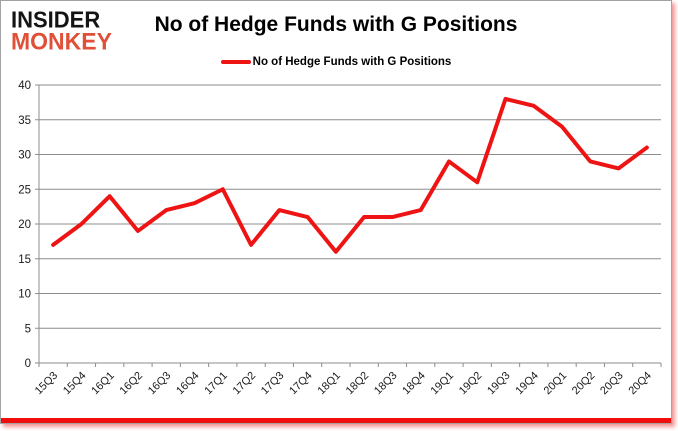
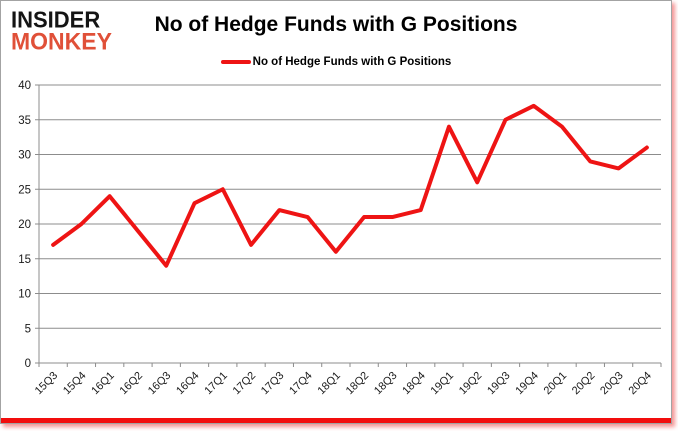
16Q3: 22 -> 14
19Q1: 29 -> 34
19Q3: 38 -> 35
